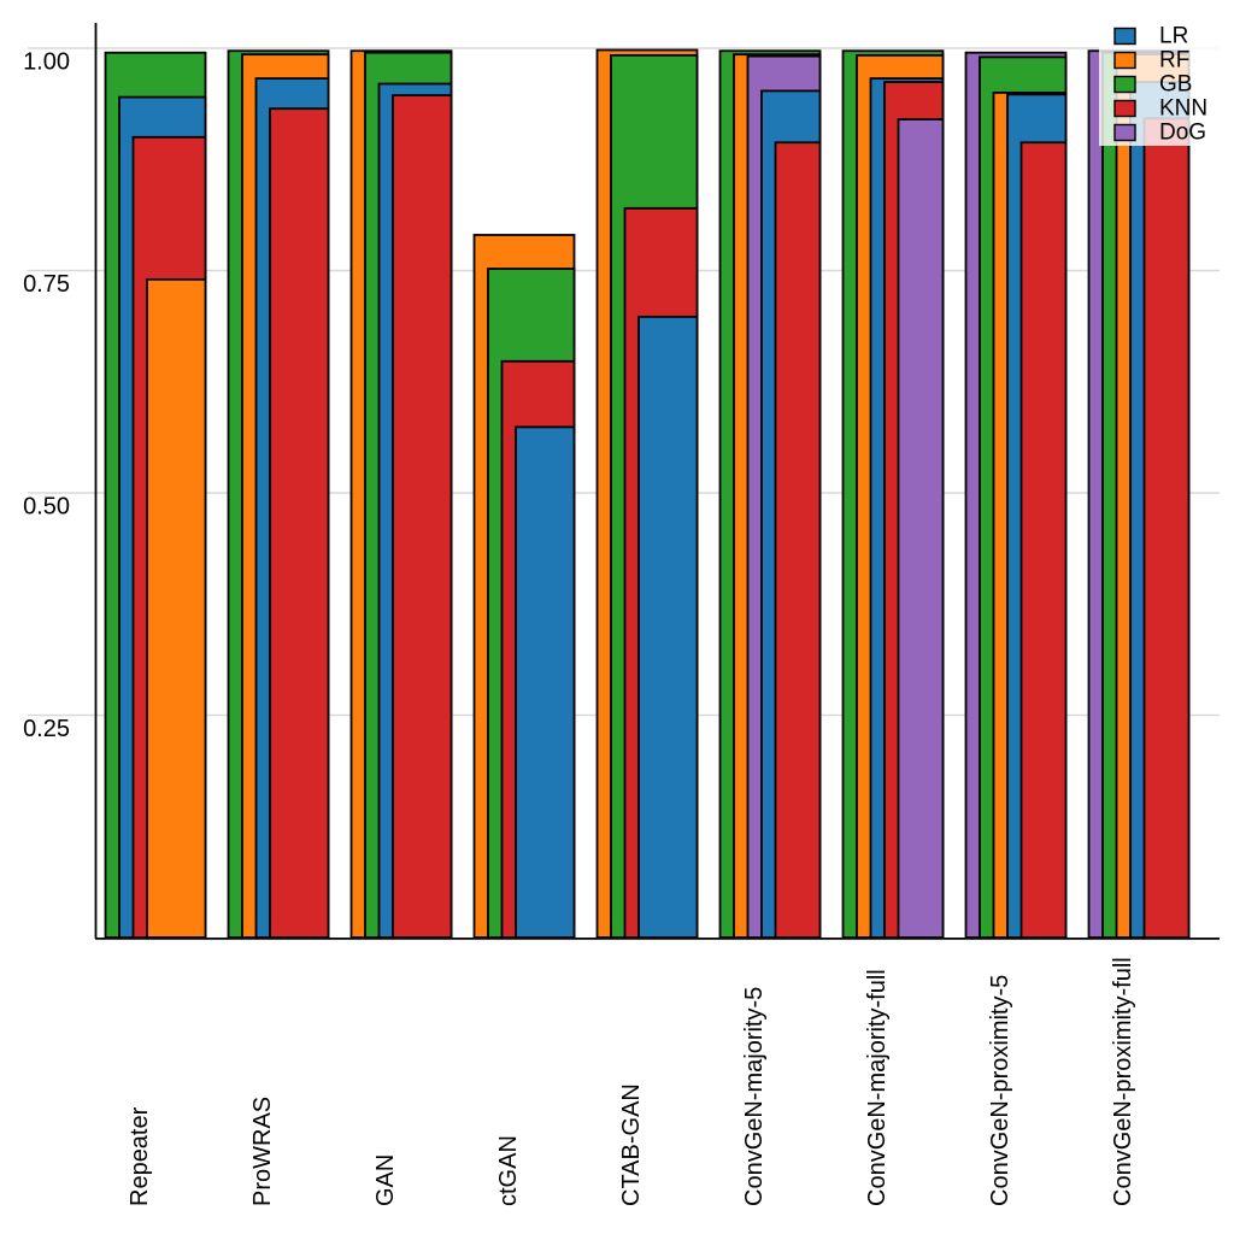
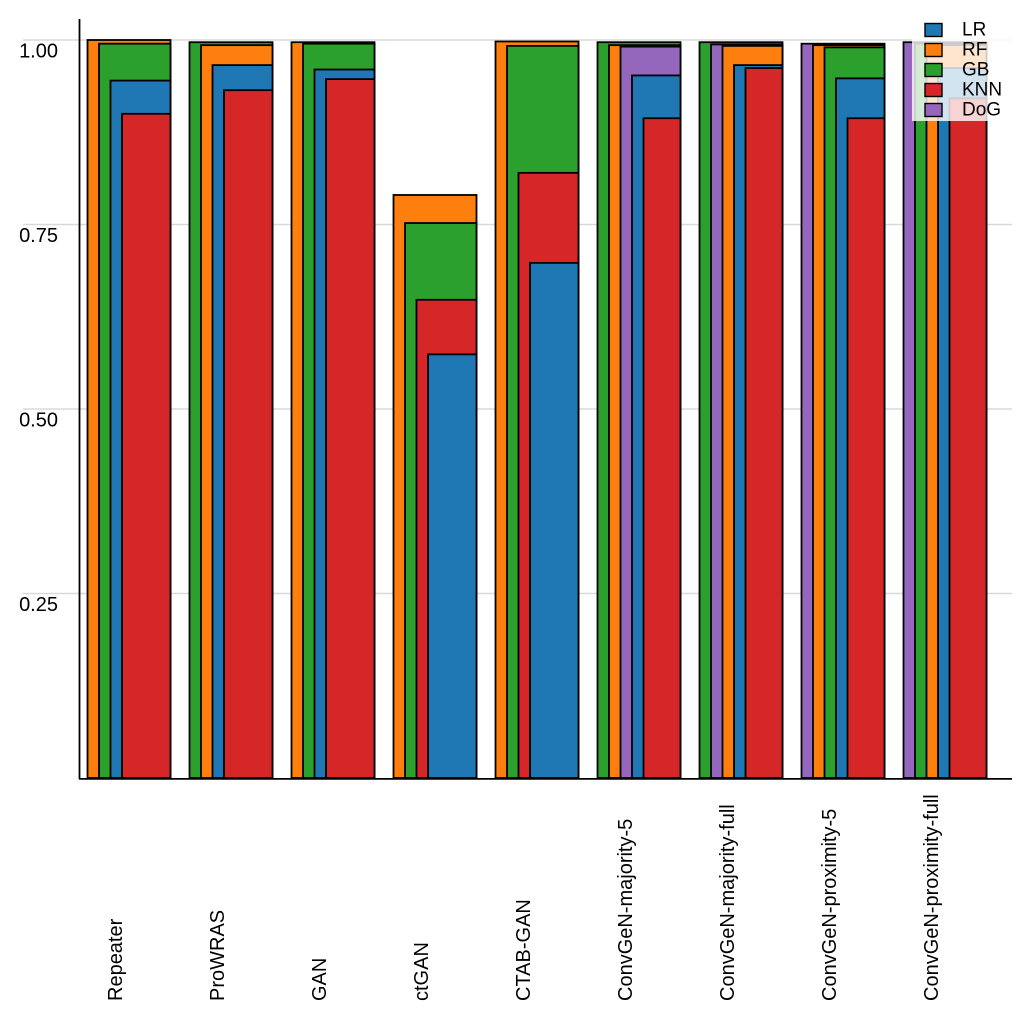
RF/Repeater: 0.74 -> 1.00
DoG/ConvGeN-majority-full: 0.92 -> 0.99
RF/ConvGeN-proximity-5: 0.95 -> 0.99
